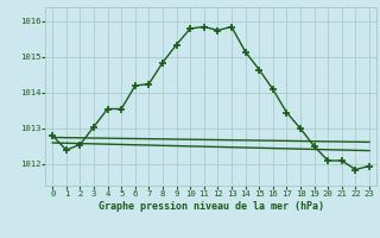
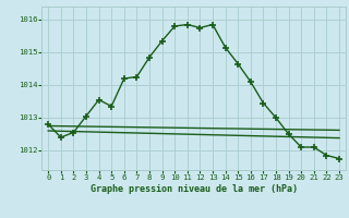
5: 1013.55 -> 1013.35
23: 1011.95 -> 1011.75
